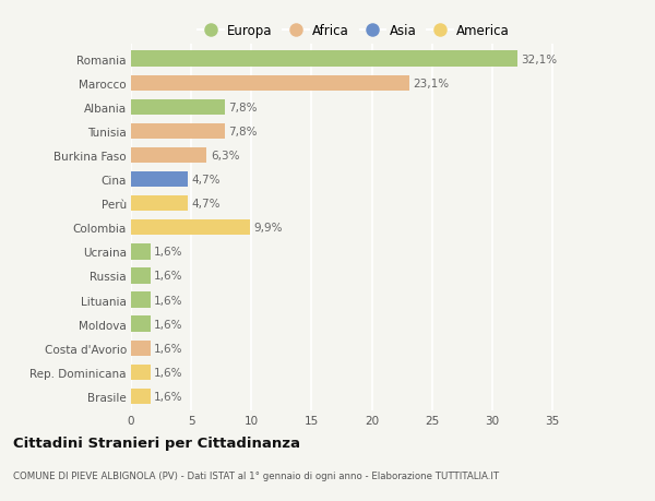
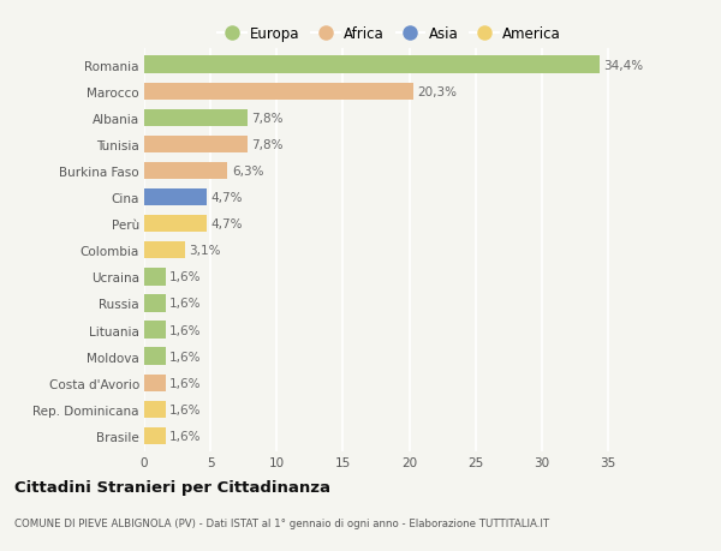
Romania: 32,1% -> 34,4%
Marocco: 23,1% -> 20,3%
Colombia: 9,9% -> 3,1%
